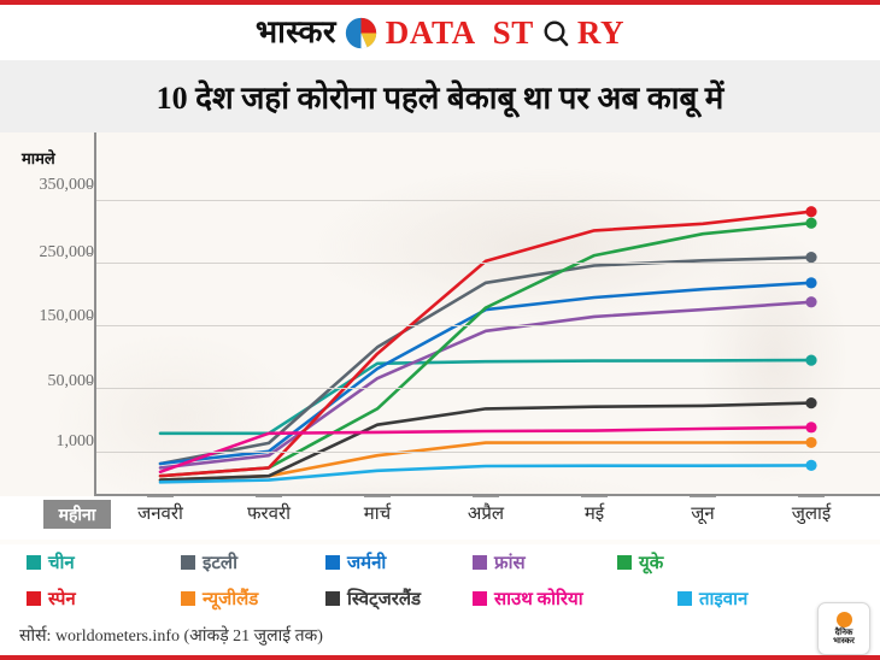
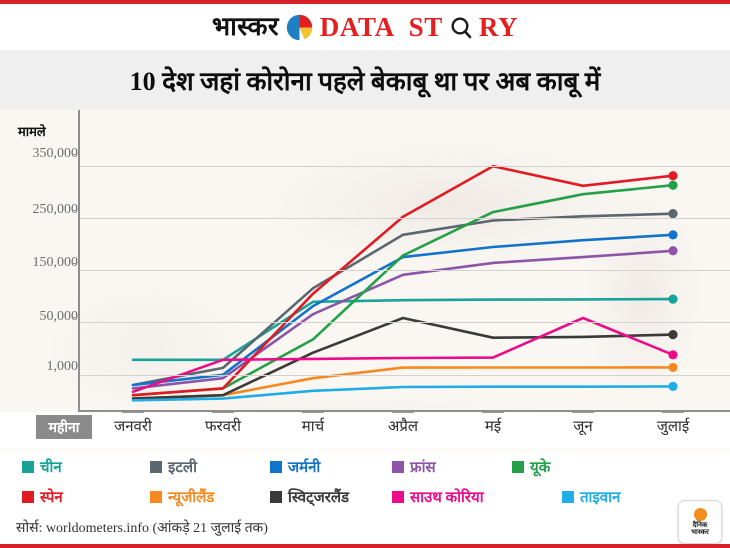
स्विट्जरलैंड/अप्रैल: 30000 -> 50000
स्पेन/मई: 280000 -> 330000
साउथ कोरिया/जून: 10000 -> 50000
